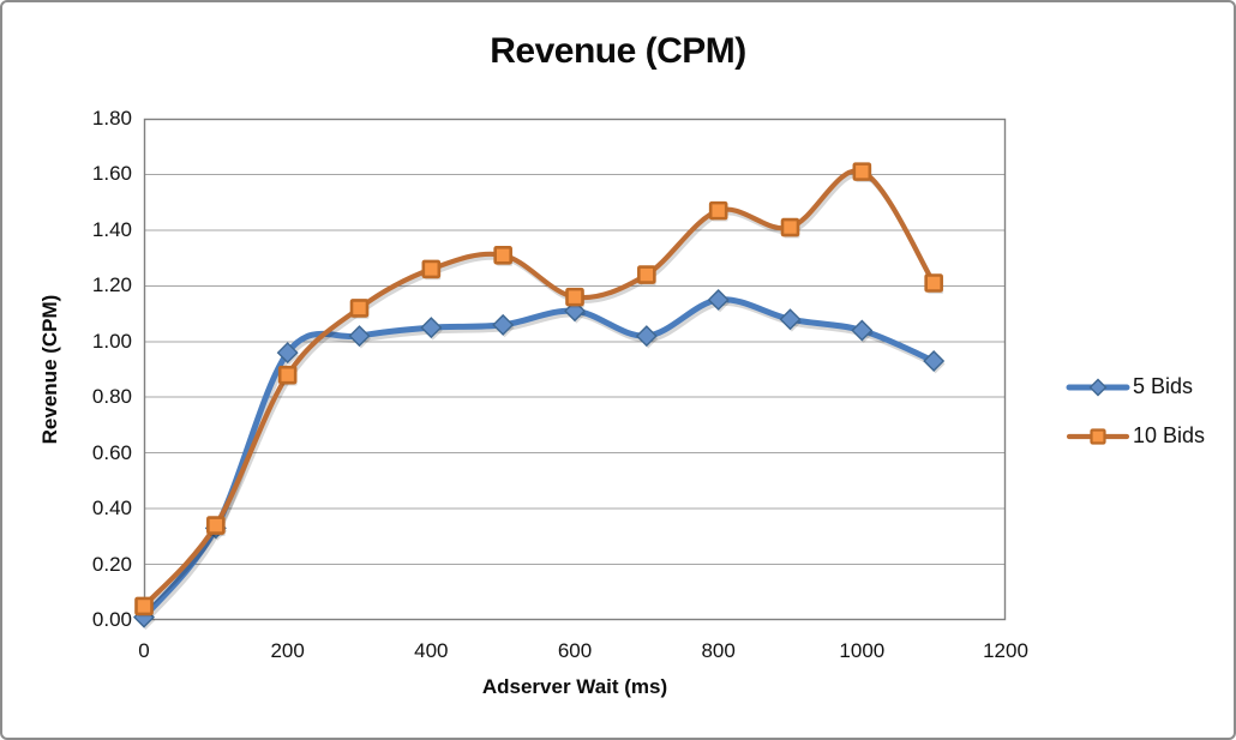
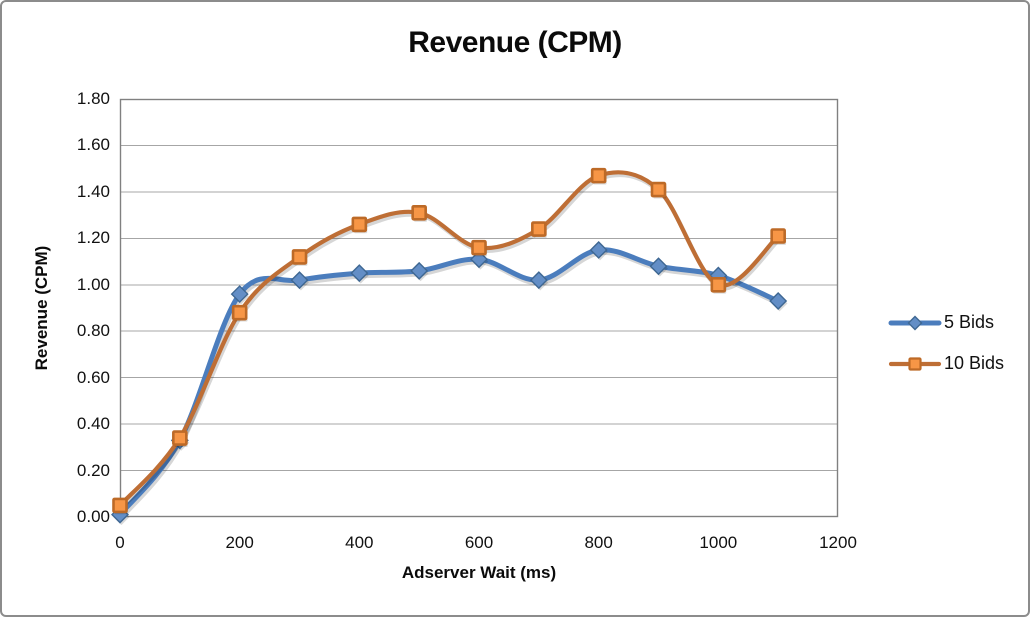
10 Bids/1000: 1.61 -> 1.00
